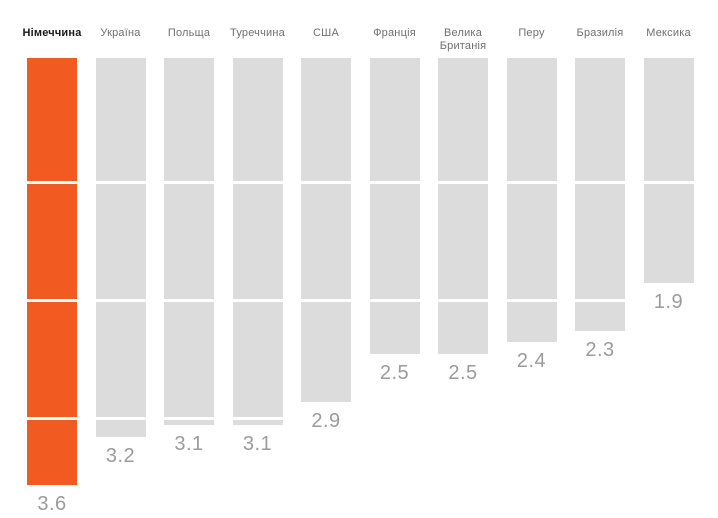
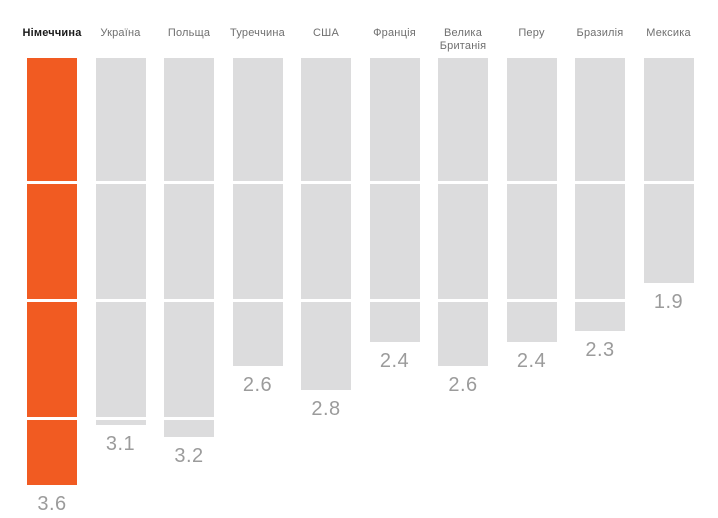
Україна: 3.2 -> 3.1
Польща: 3.1 -> 3.2
Туреччина: 3.1 -> 2.6
США: 2.9 -> 2.8
Франція: 2.5 -> 2.4
Велика Британія: 2.5 -> 2.6
